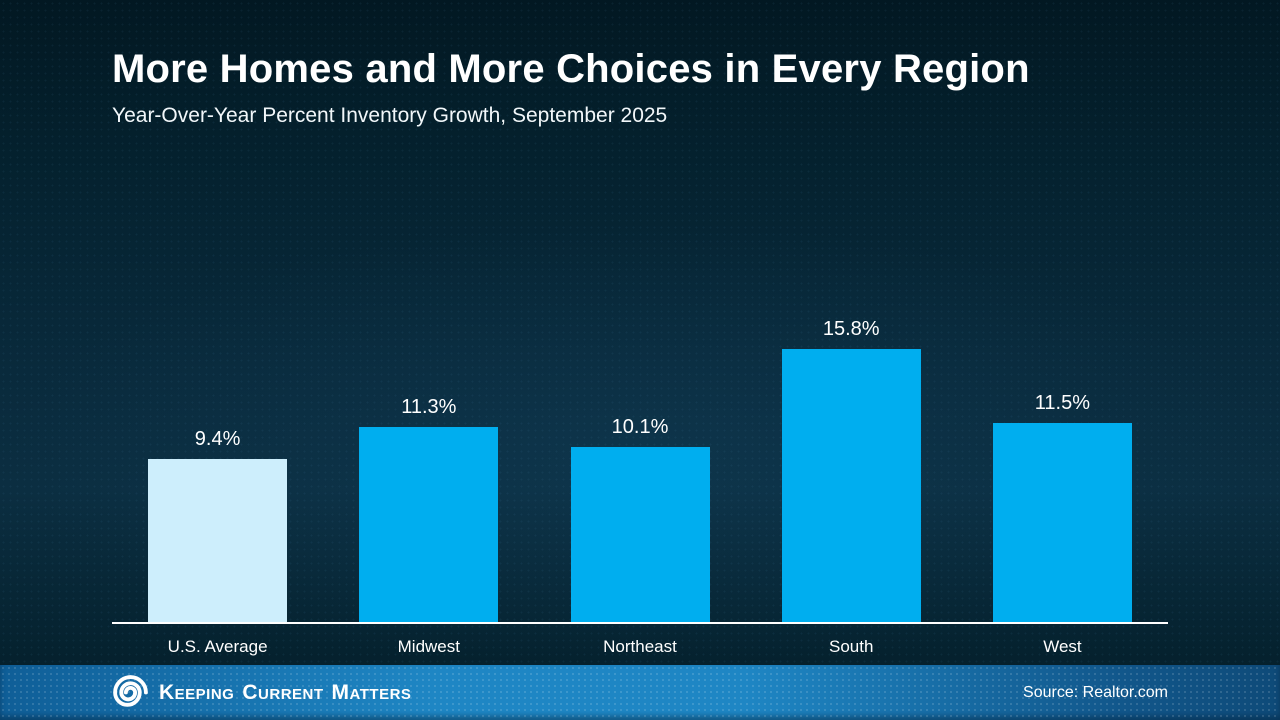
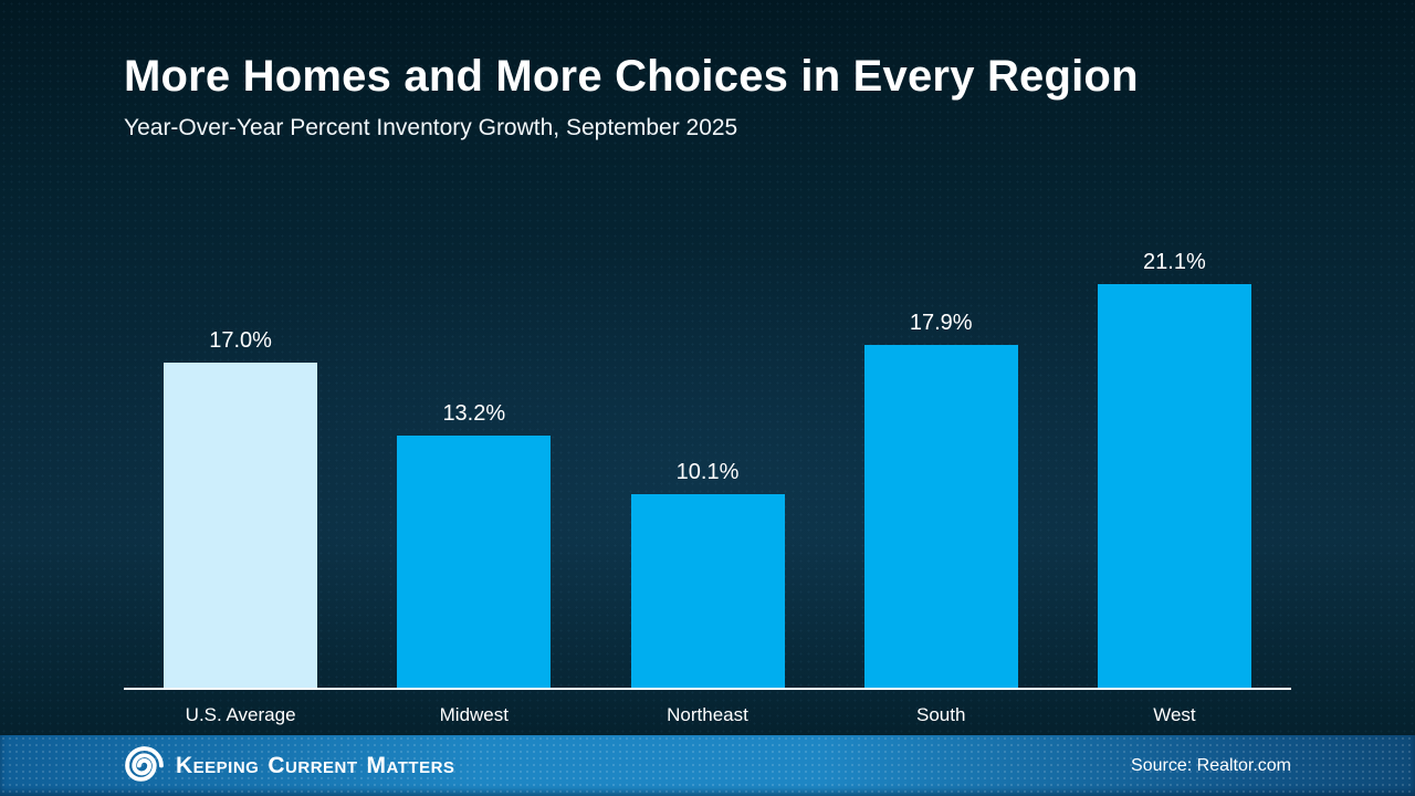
U.S. Average: 9.4% -> 17.0%
Midwest: 11.3% -> 13.2%
South: 15.8% -> 17.9%
West: 11.5% -> 21.1%
